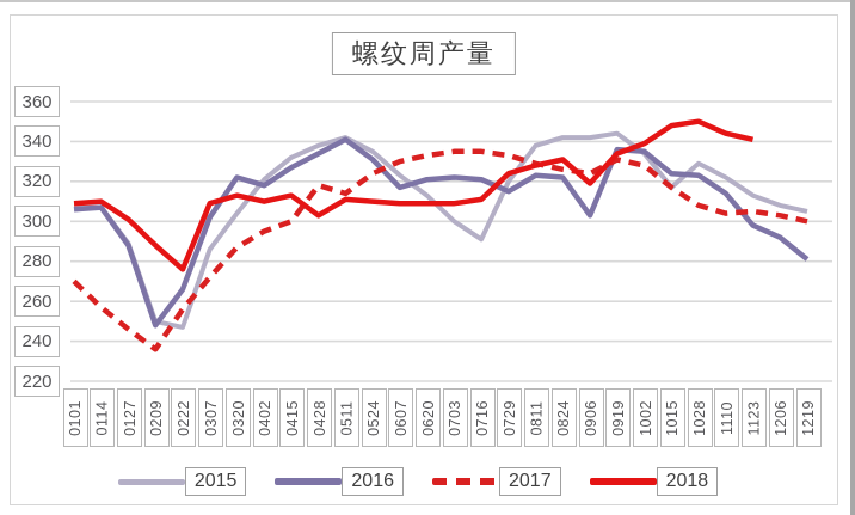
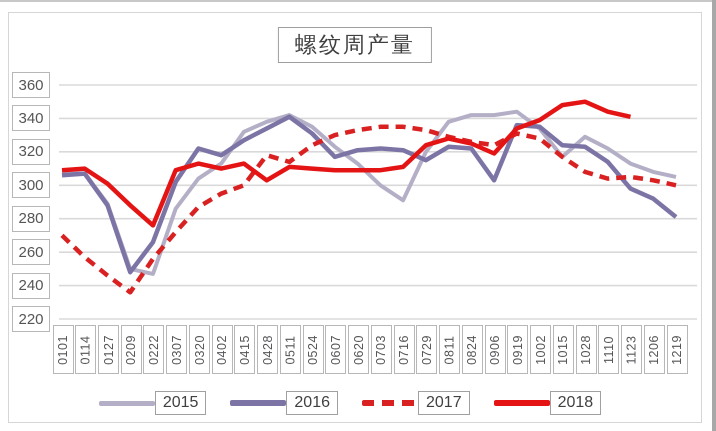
2015/0402: 321 -> 313
2018/0824: 331 -> 325
